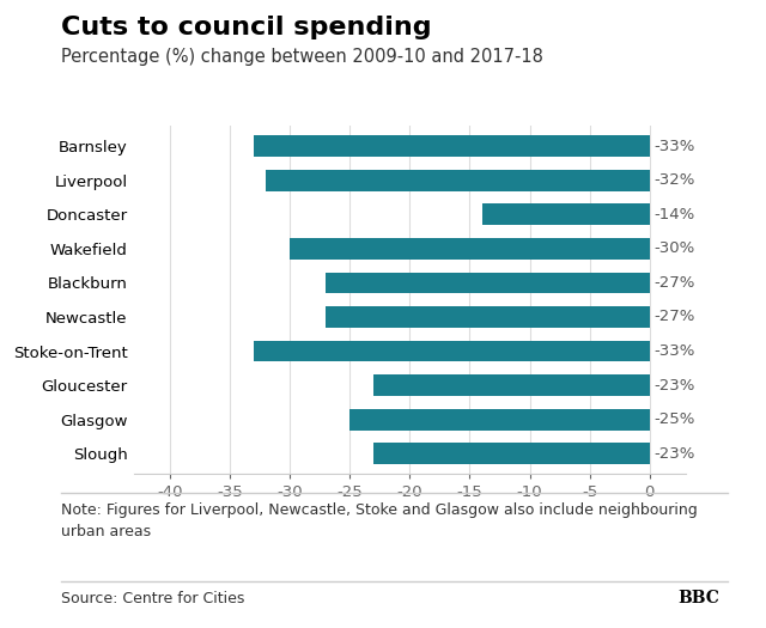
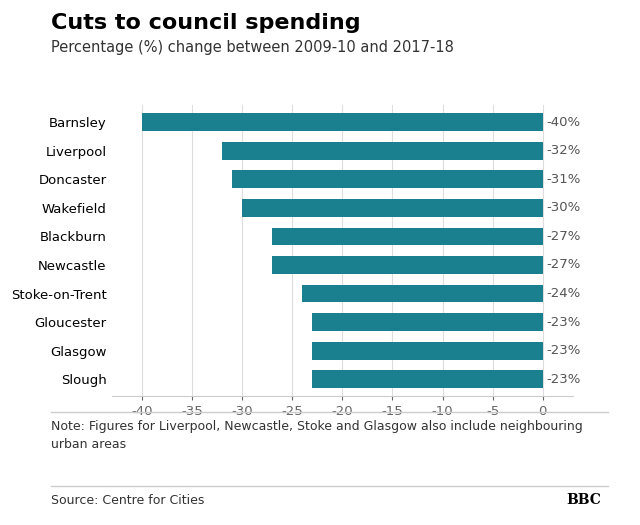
Barnsley: -33% -> -40%
Doncaster: -14% -> -31%
Stoke-on-Trent: -33% -> -24%
Glasgow: -25% -> -23%
